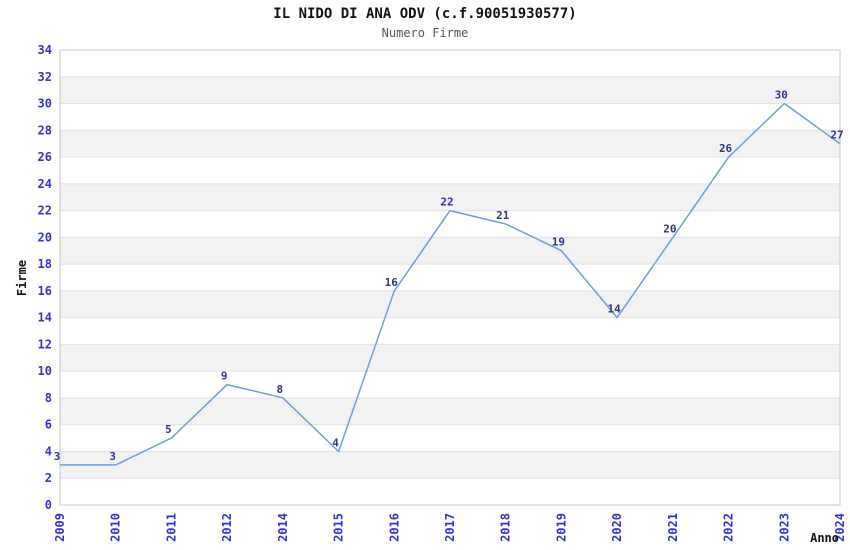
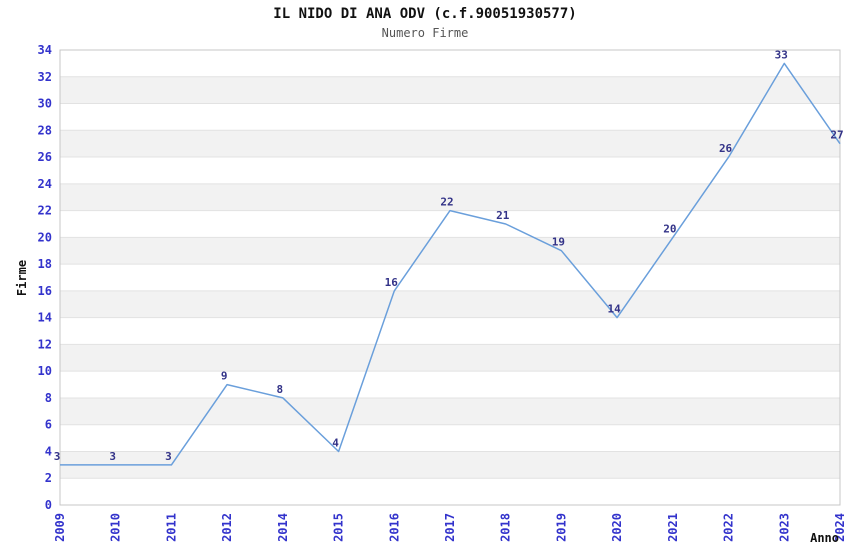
2011: 5 -> 3
2023: 30 -> 33
